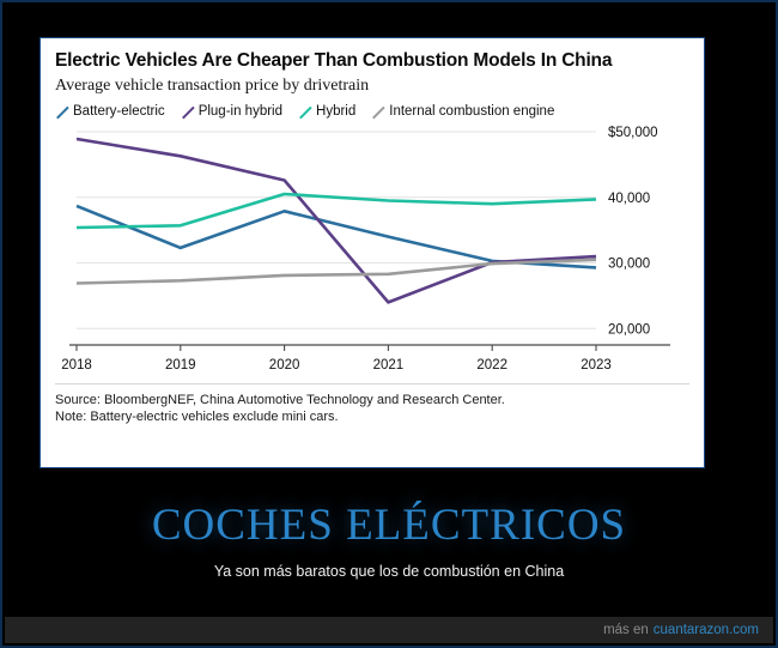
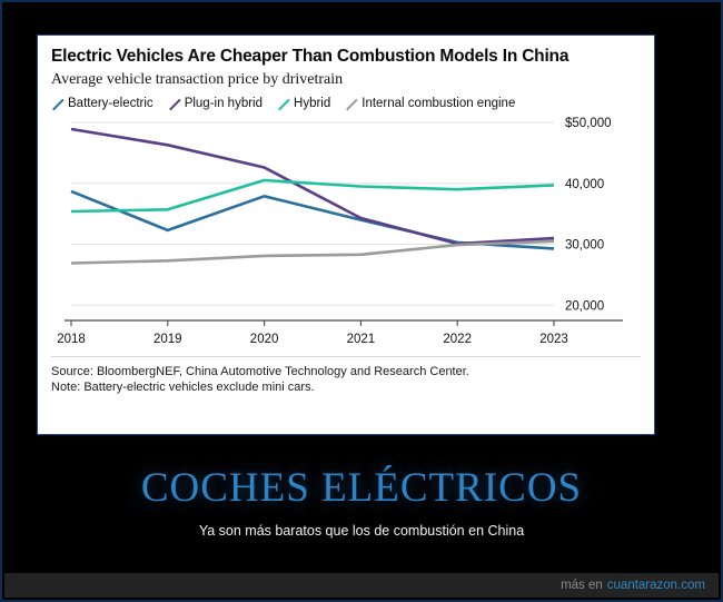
Plug-in hybrid/2021: $24000 -> $34000
